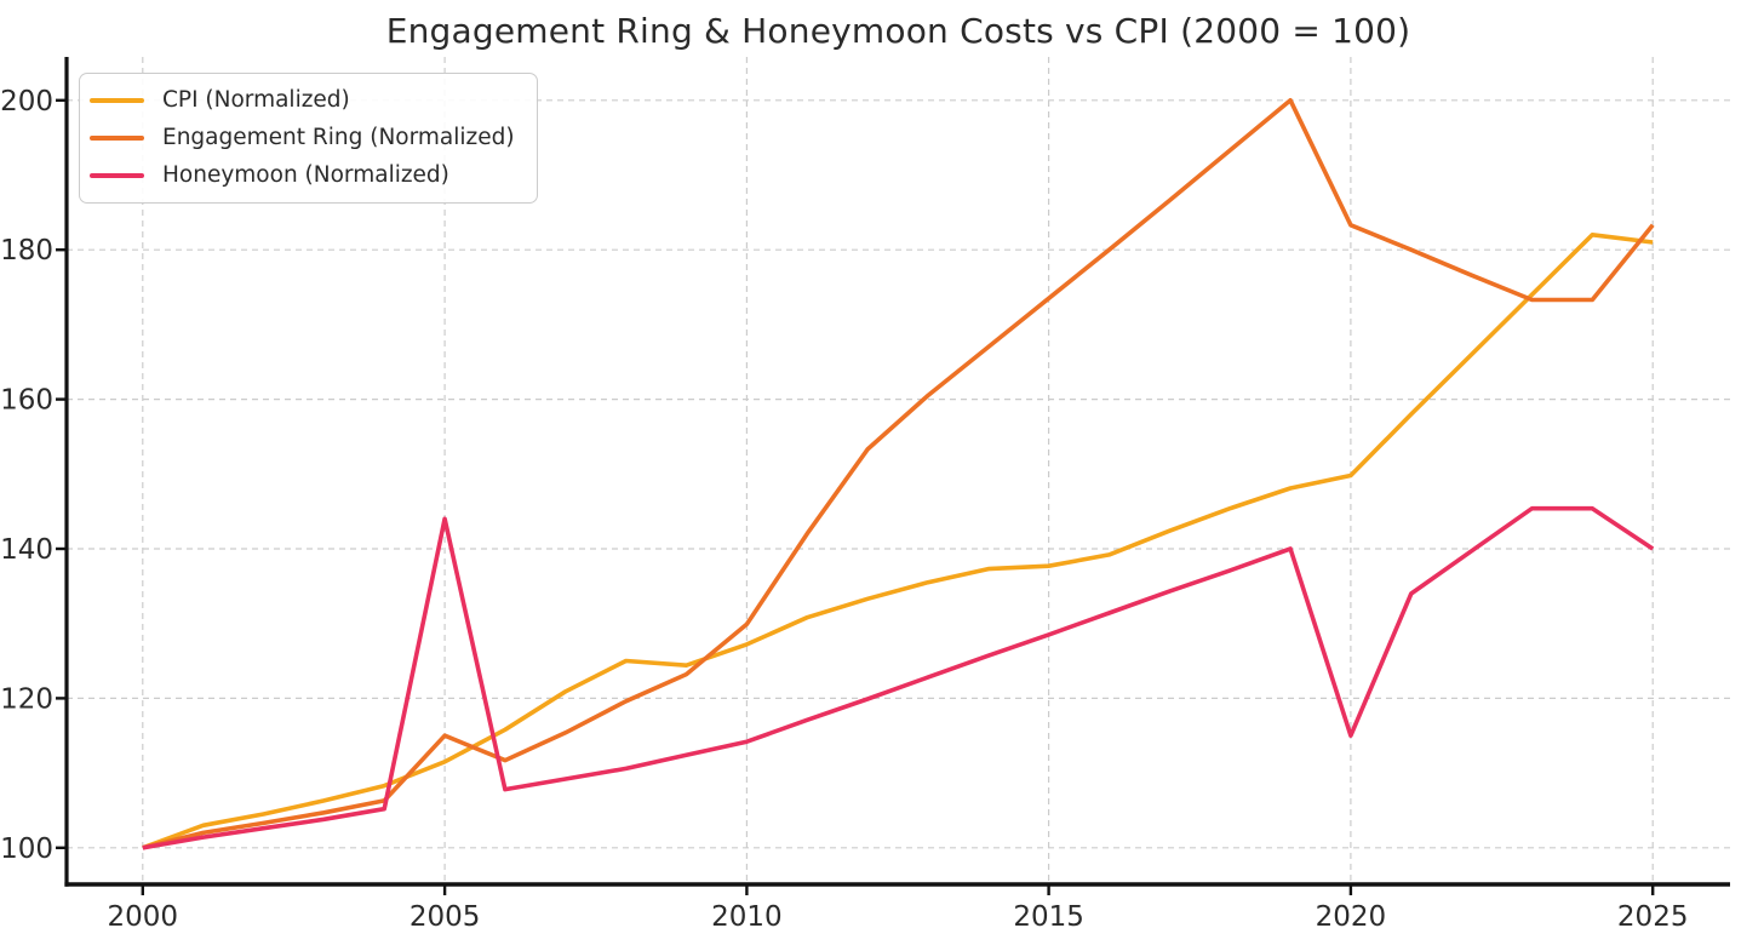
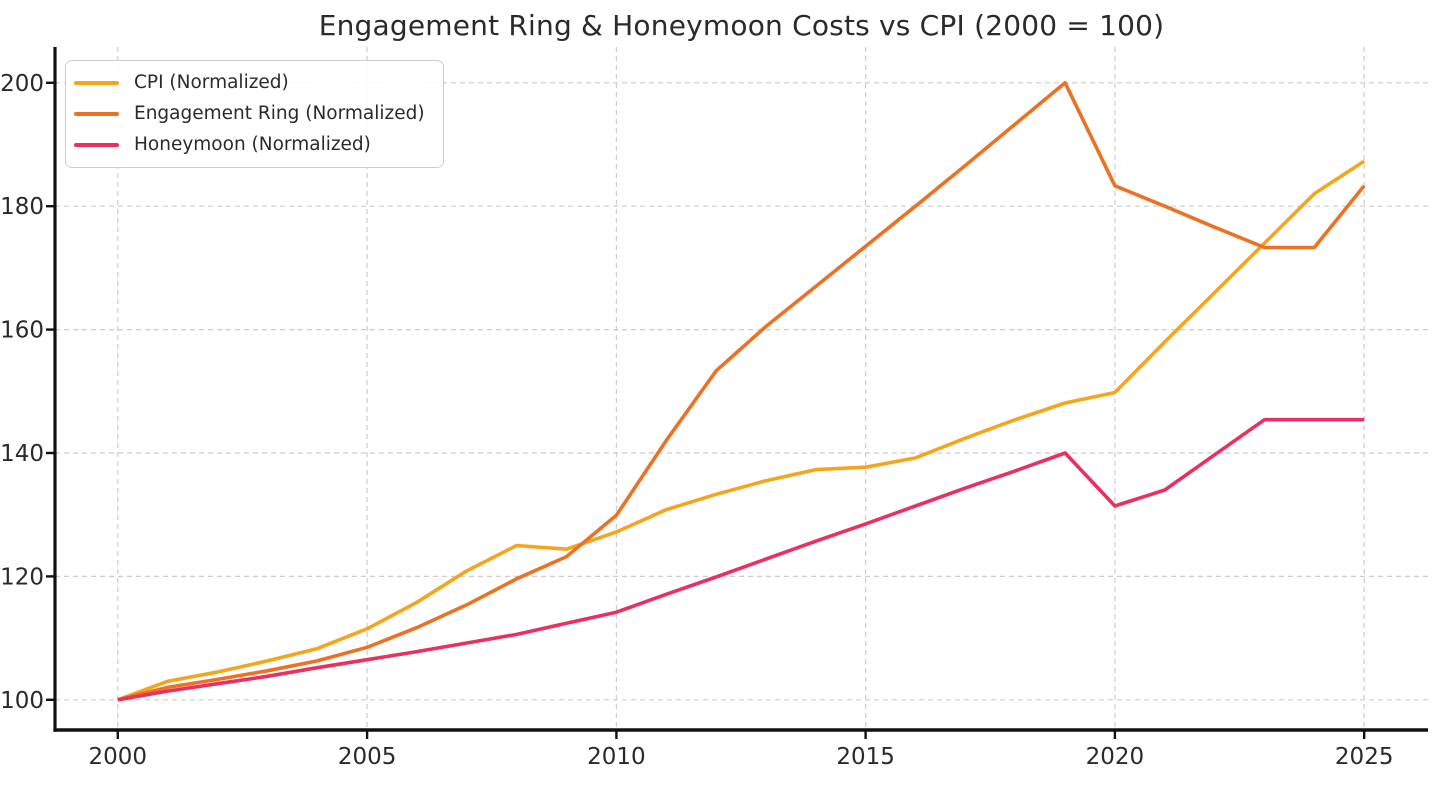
Engagement Ring (Normalized)/2005: 115 -> 108
Honeymoon (Normalized)/2005: 144 -> 106
Honeymoon (Normalized)/2020: 115 -> 131
CPI (Normalized)/2025: 181 -> 187
Honeymoon (Normalized)/2025: 140 -> 145
